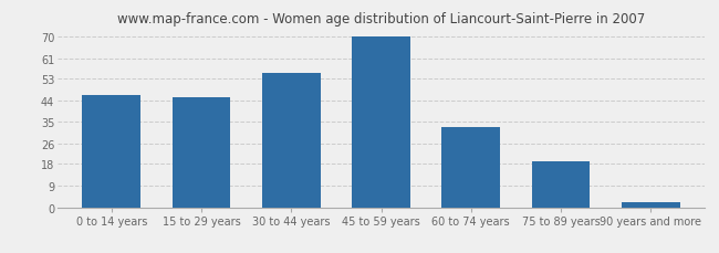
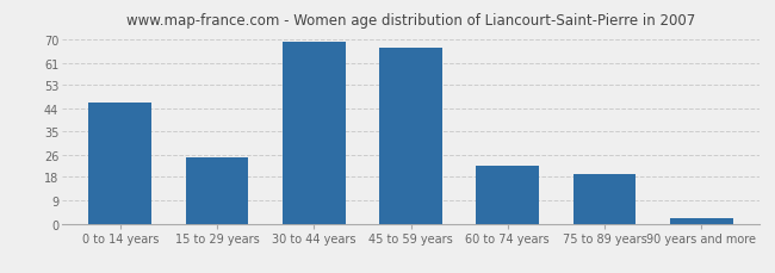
15 to 29 years: 45 -> 25
30 to 44 years: 55 -> 69
45 to 59 years: 70 -> 67
60 to 74 years: 33 -> 22
